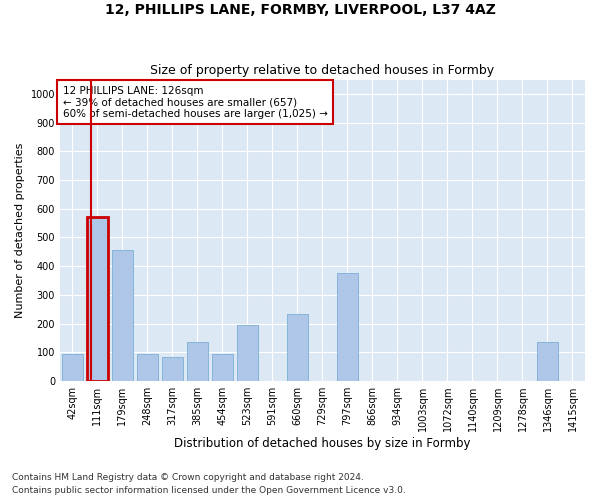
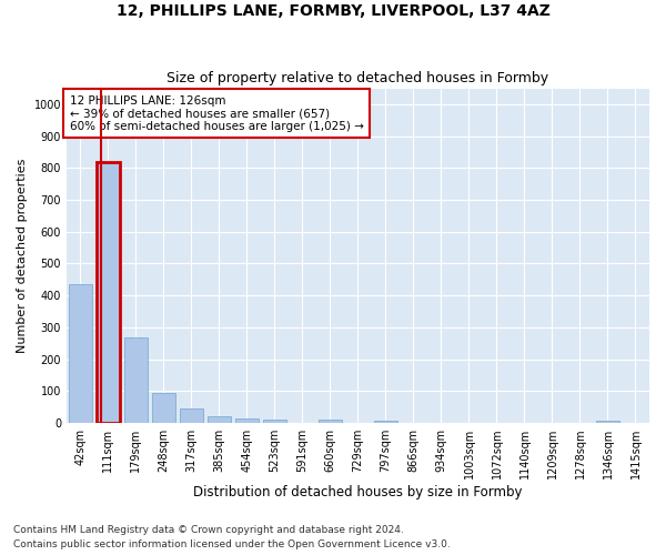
42sqm: 95 -> 435
111sqm: 570 -> 820
179sqm: 455 -> 270
317sqm: 85 -> 45
385sqm: 135 -> 22
454sqm: 95 -> 15
523sqm: 195 -> 10
660sqm: 235 -> 10
797sqm: 375 -> 8
1346sqm: 135 -> 8
